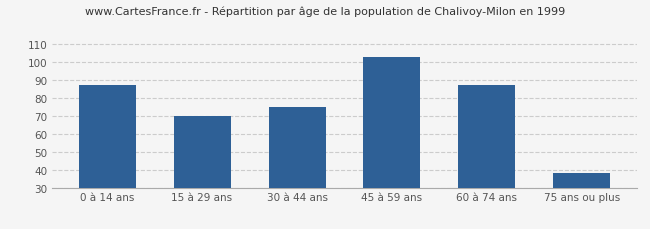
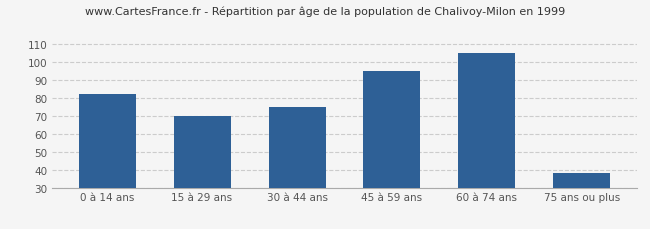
0 à 14 ans: 87 -> 82
45 à 59 ans: 103 -> 95
60 à 74 ans: 87 -> 105
